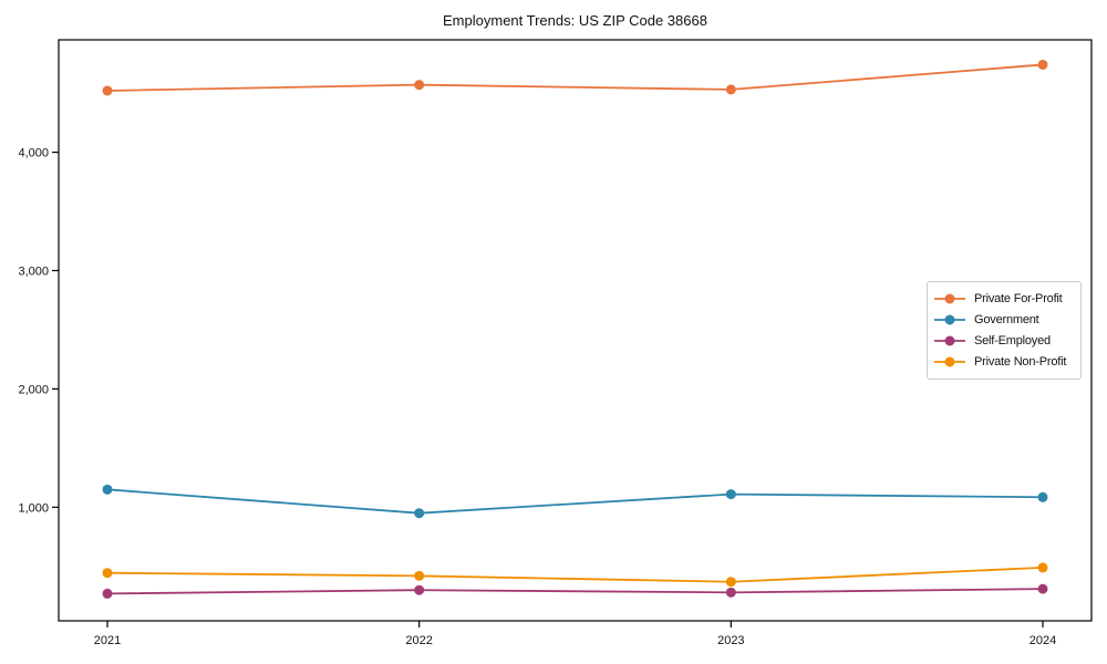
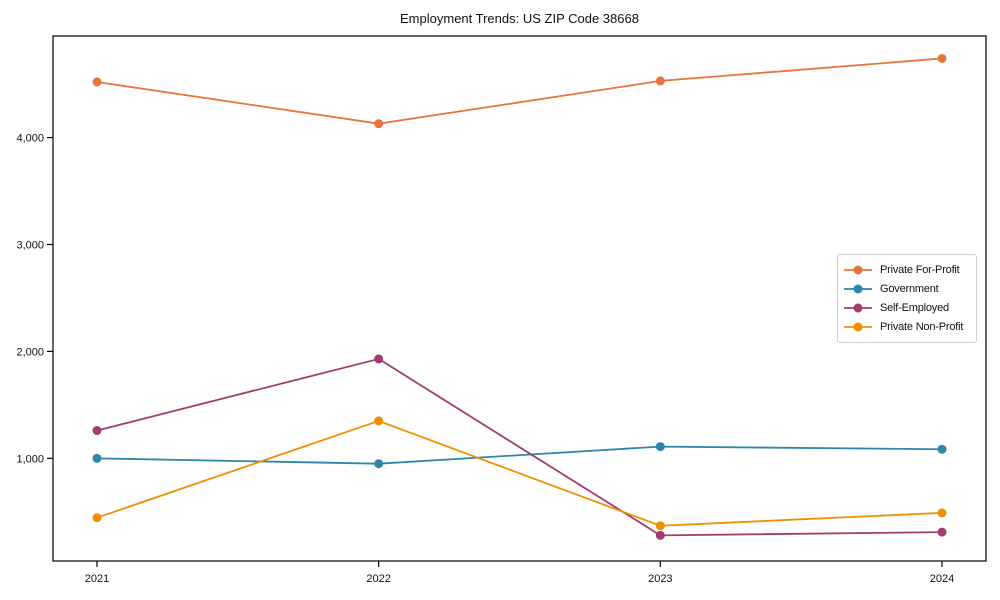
Government/2021: 1150 -> 1000
Self-Employed/2021: 270 -> 1260
Private For-Profit/2022: 4570 -> 4130
Self-Employed/2022: 300 -> 1930
Private Non-Profit/2022: 420 -> 1350
